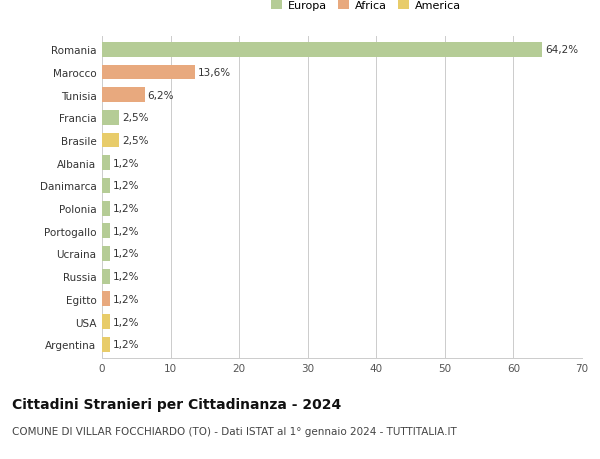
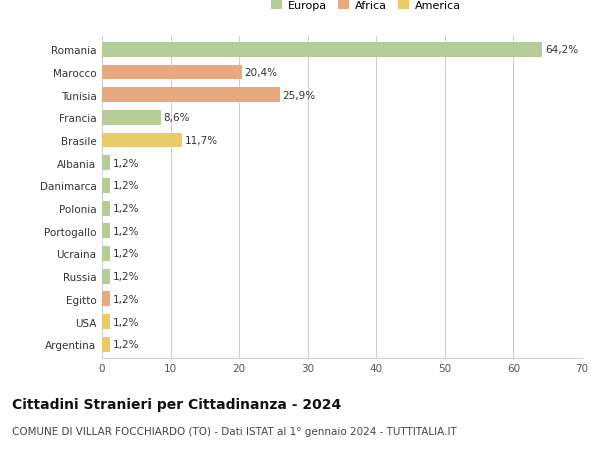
Marocco: 13,6% -> 20,4%
Tunisia: 6,2% -> 25,9%
Francia: 2,5% -> 8,6%
Brasile: 2,5% -> 11,7%
